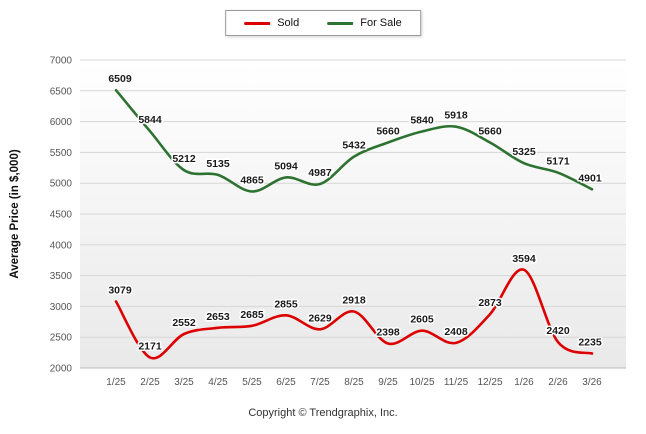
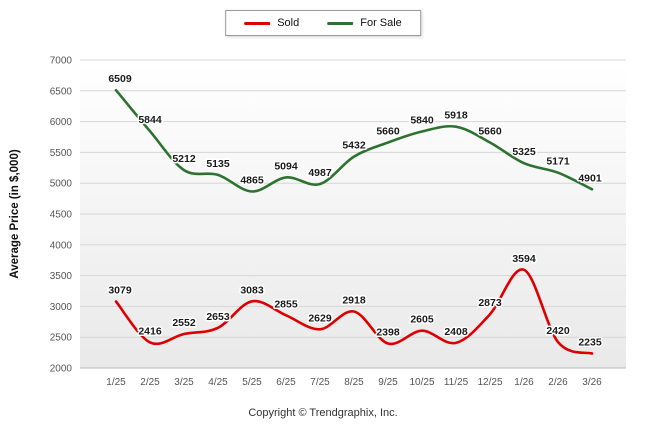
Sold/2/25: 2171 -> 2416
Sold/5/25: 2685 -> 3083
